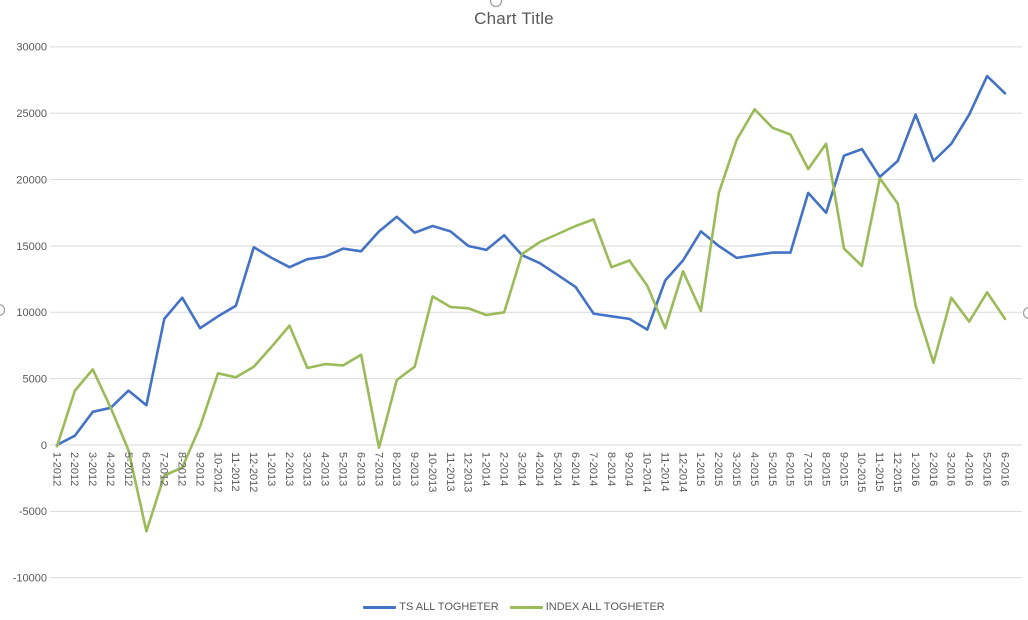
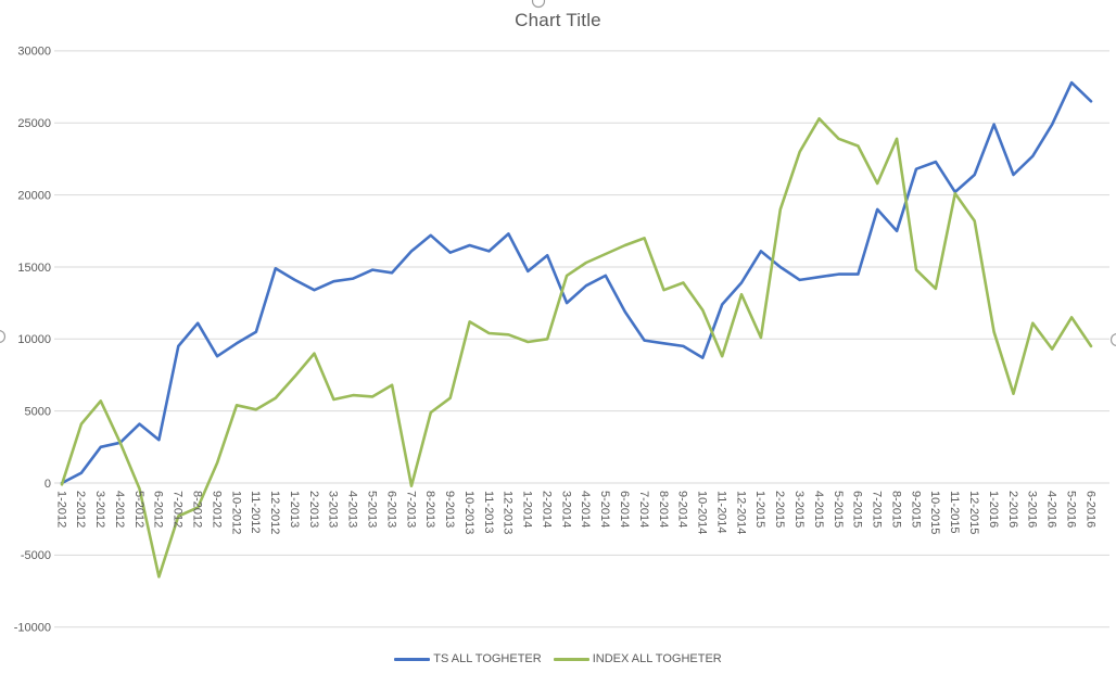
TS ALL TOGHETER/12-2013: 15000 -> 17300
TS ALL TOGHETER/3-2014: 14300 -> 12500
TS ALL TOGHETER/5-2014: 12800 -> 14400
INDEX ALL TOGHETER/8-2015: 22700 -> 23900
